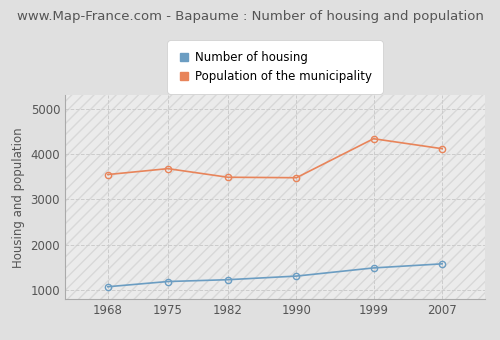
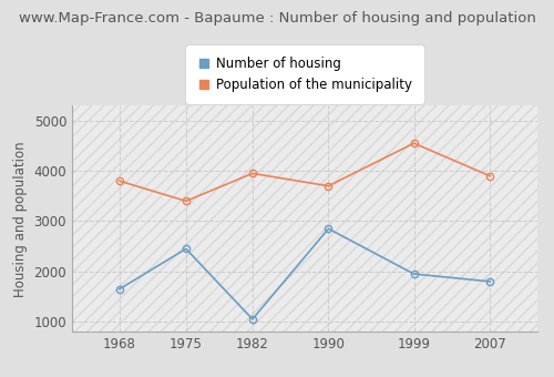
Number of housing/1968: 1080 -> 1650
Population of the municipality/1968: 3550 -> 3800
Number of housing/1975: 1190 -> 2450
Population of the municipality/1975: 3680 -> 3400
Number of housing/1982: 1230 -> 1050
Population of the municipality/1982: 3490 -> 3950
Number of housing/1990: 1310 -> 2850
Population of the municipality/1990: 3480 -> 3700
Number of housing/1999: 1490 -> 1950
Population of the municipality/1999: 4340 -> 4550
Number of housing/2007: 1580 -> 1800
Population of the municipality/2007: 4120 -> 3900
